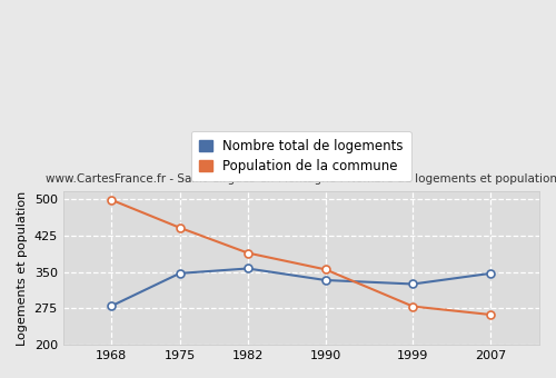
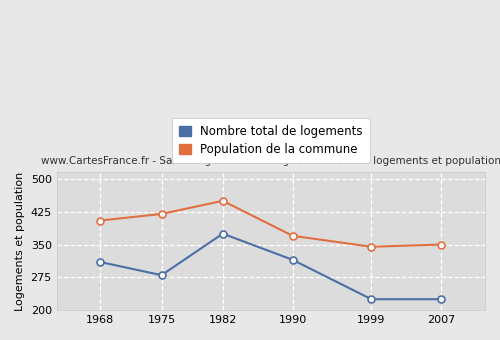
Nombre total de logements/1968: 280 -> 310
Population de la commune/1968: 498 -> 405
Nombre total de logements/1975: 347 -> 280
Population de la commune/1975: 441 -> 420
Nombre total de logements/1982: 357 -> 375
Population de la commune/1982: 389 -> 450
Nombre total de logements/1990: 333 -> 315
Population de la commune/1990: 355 -> 370
Nombre total de logements/1999: 325 -> 225
Population de la commune/1999: 279 -> 345
Nombre total de logements/2007: 347 -> 225
Population de la commune/2007: 262 -> 350
